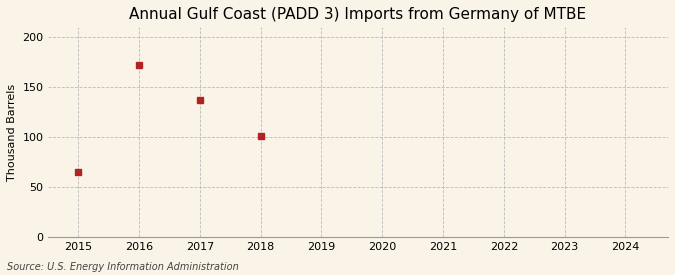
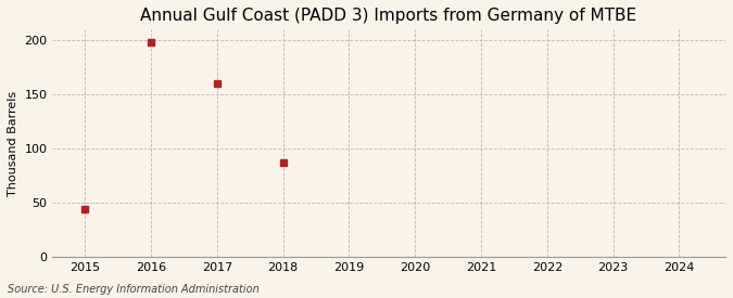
2015: 65 -> 44
2016: 172 -> 198
2017: 137 -> 160
2018: 101 -> 87
